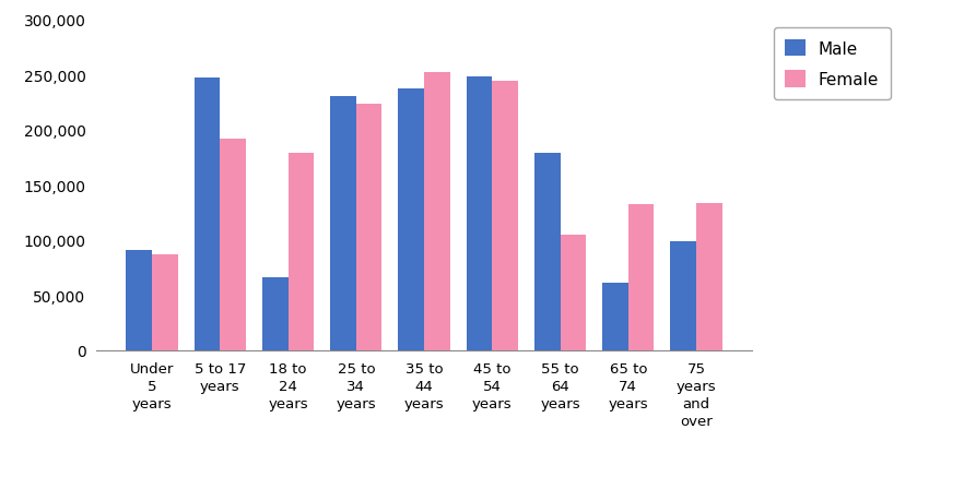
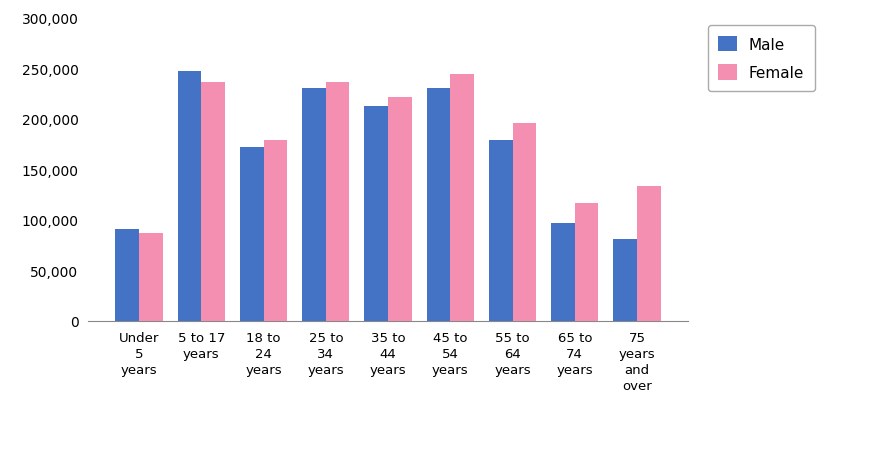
Female/5 to 17 years: 192,000 -> 236,000
Male/18 to 24 years: 66,000 -> 172,000
Female/25 to 34 years: 223,000 -> 236,000
Male/35 to 44 years: 237,000 -> 212,000
Female/35 to 44 years: 252,000 -> 221,000
Male/45 to 54 years: 248,000 -> 230,000
Female/55 to 64 years: 105,000 -> 196,000
Male/65 to 74 years: 61,000 -> 97,000
Female/65 to 74 years: 132,000 -> 117,000
Male/75 years and over: 99,000 -> 81,000
